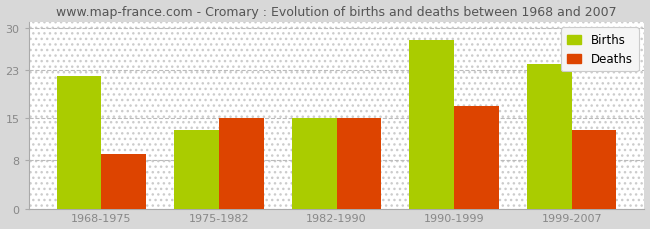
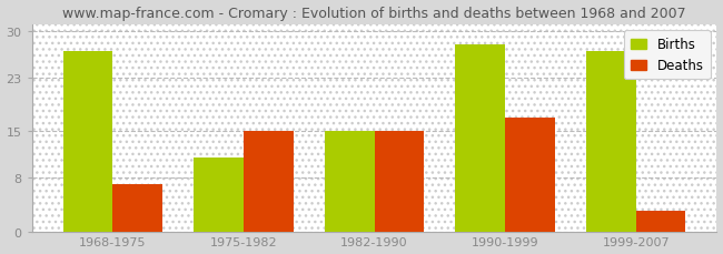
Births/1968-1975: 22 -> 27
Deaths/1968-1975: 9 -> 7
Births/1975-1982: 13 -> 11
Births/1999-2007: 24 -> 27
Deaths/1999-2007: 13 -> 3
